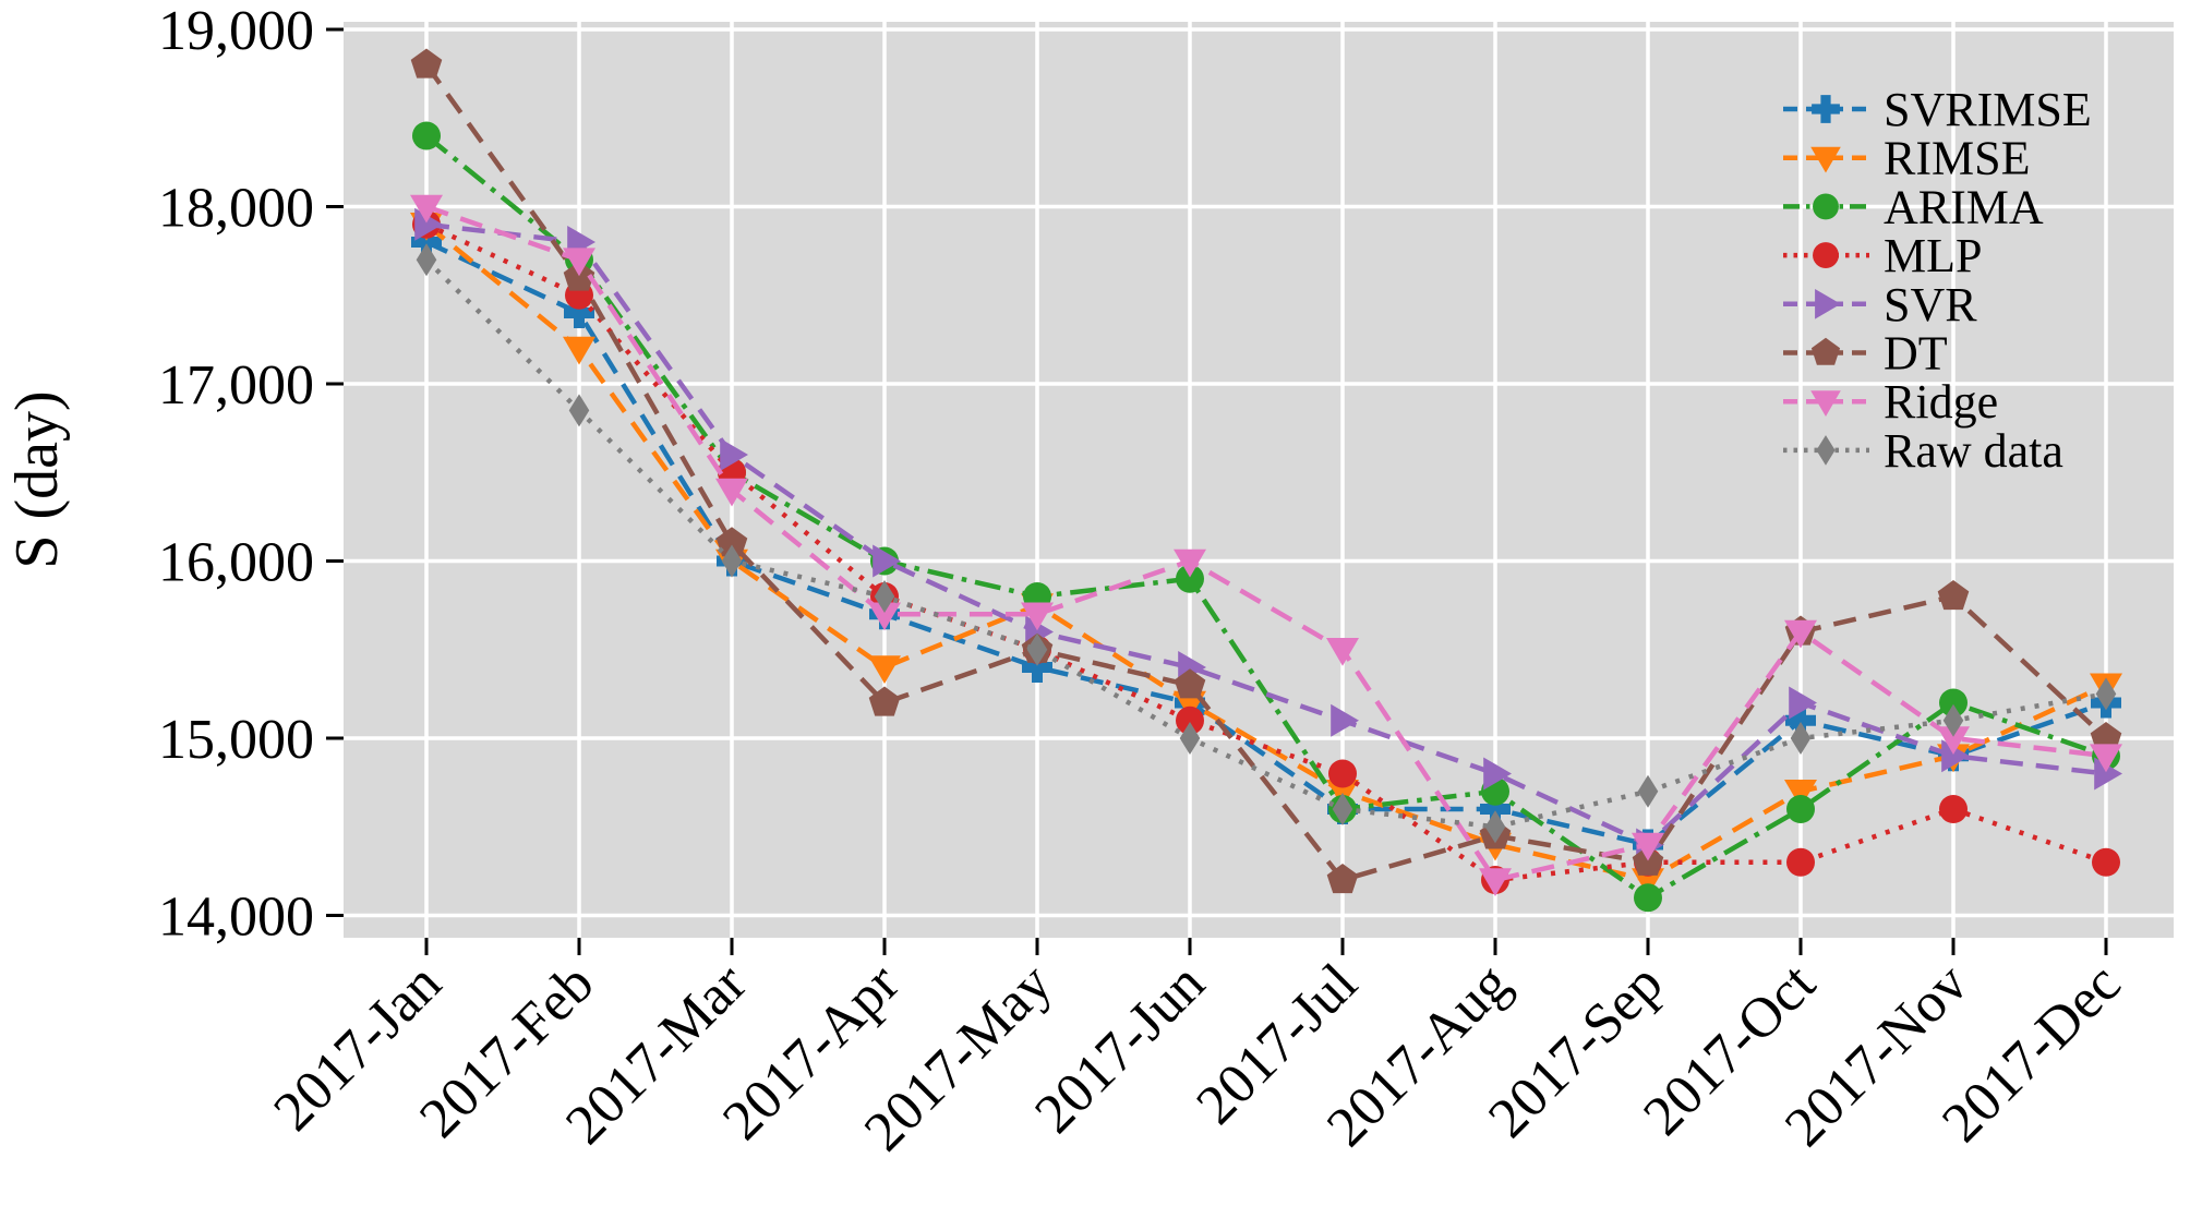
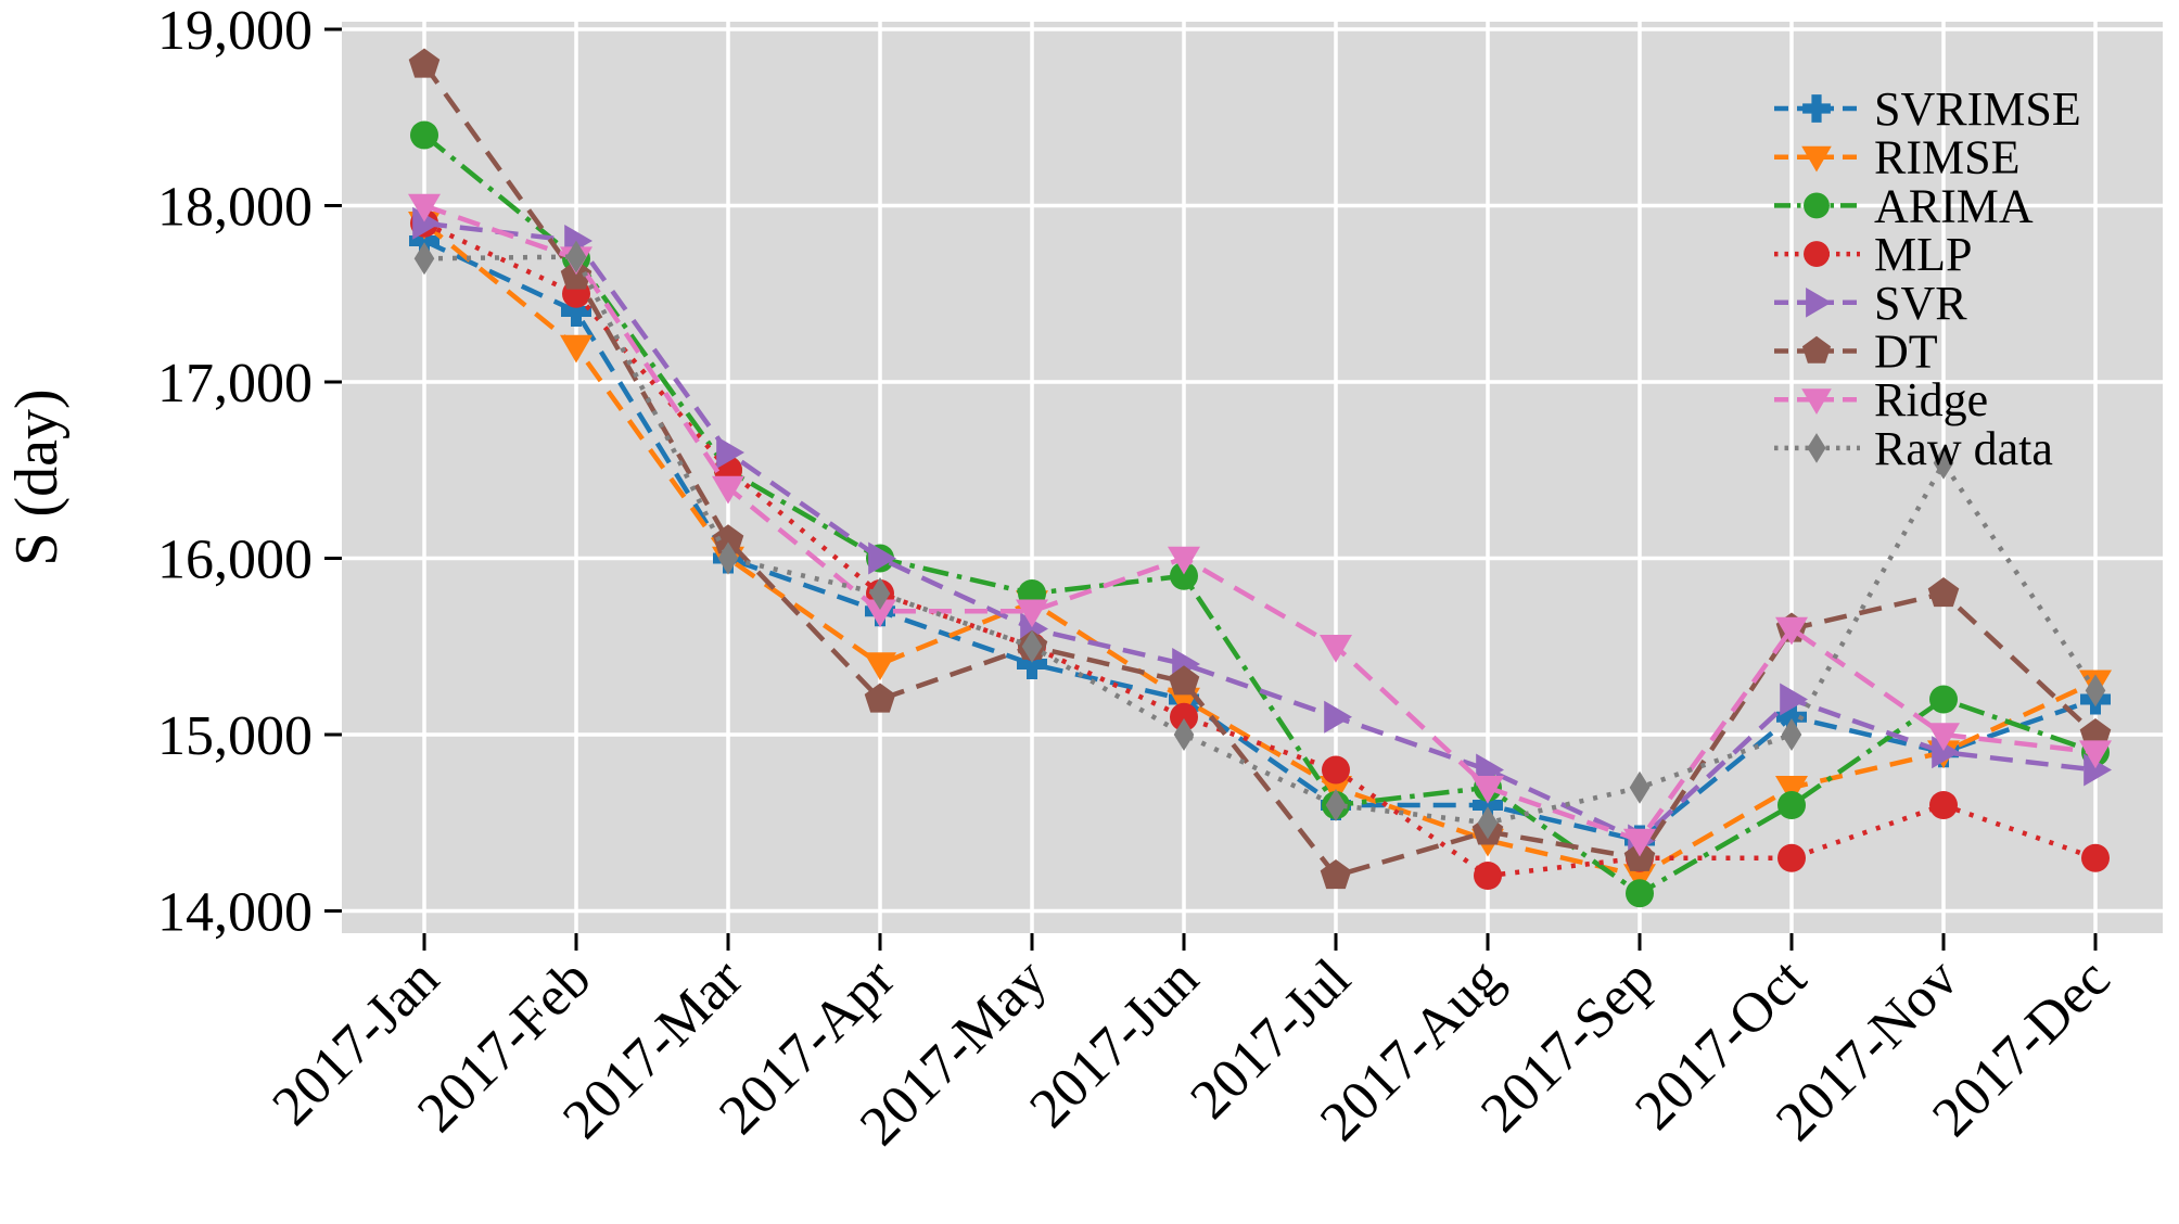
Raw data/2017-Feb: 16850 -> 17710
Ridge/2017-Aug: 14200 -> 14700
Raw data/2017-Nov: 15100 -> 16540
